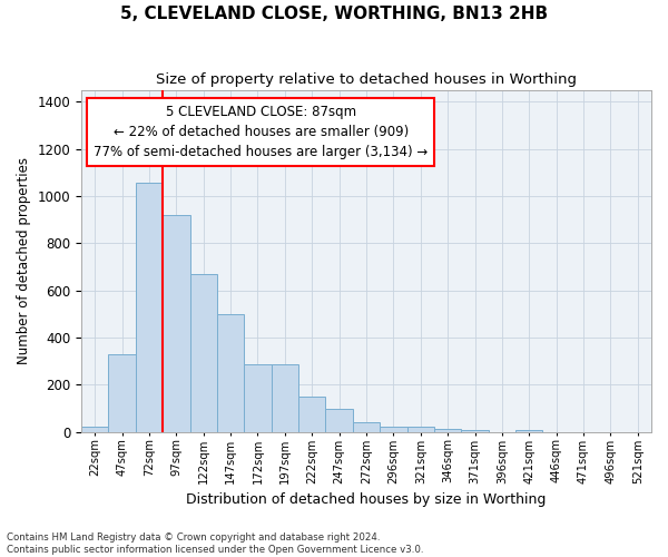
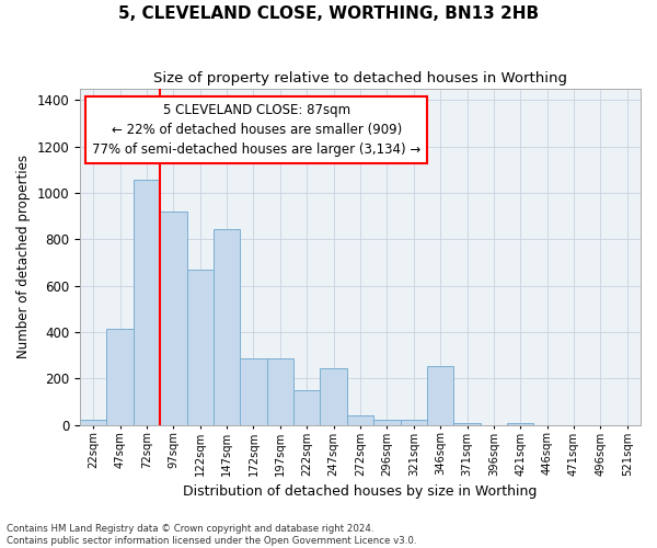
47sqm: 330 -> 415
147sqm: 500 -> 845
247sqm: 100 -> 245
346sqm: 15 -> 255
